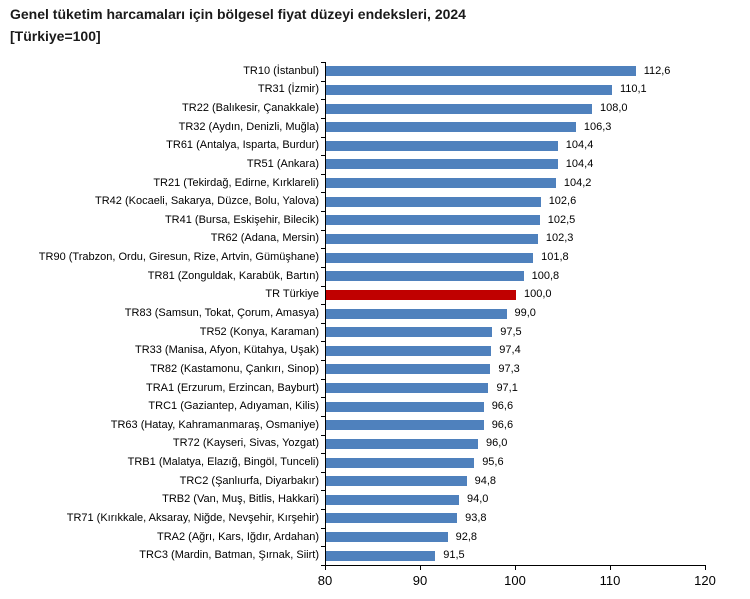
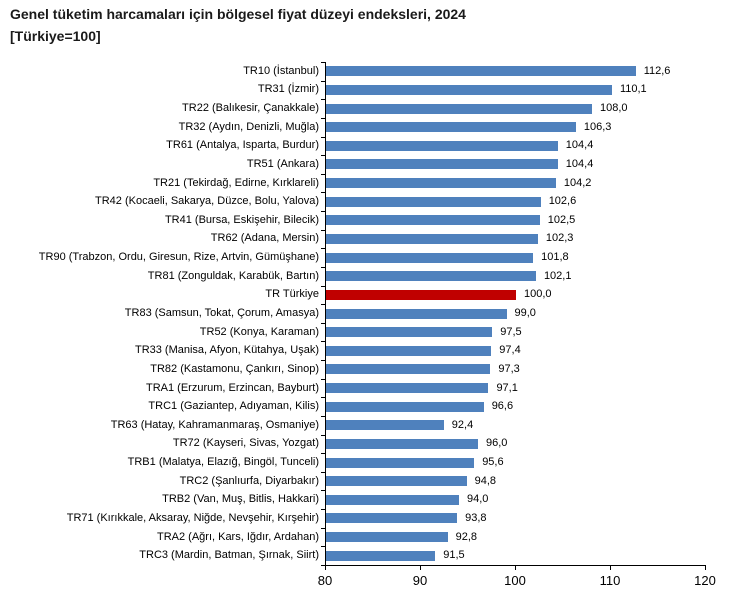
TR81 (Zonguldak, Karabük, Bartın): 100,8 -> 102,1
TR63 (Hatay, Kahramanmaraş, Osmaniye): 96,6 -> 92,4
